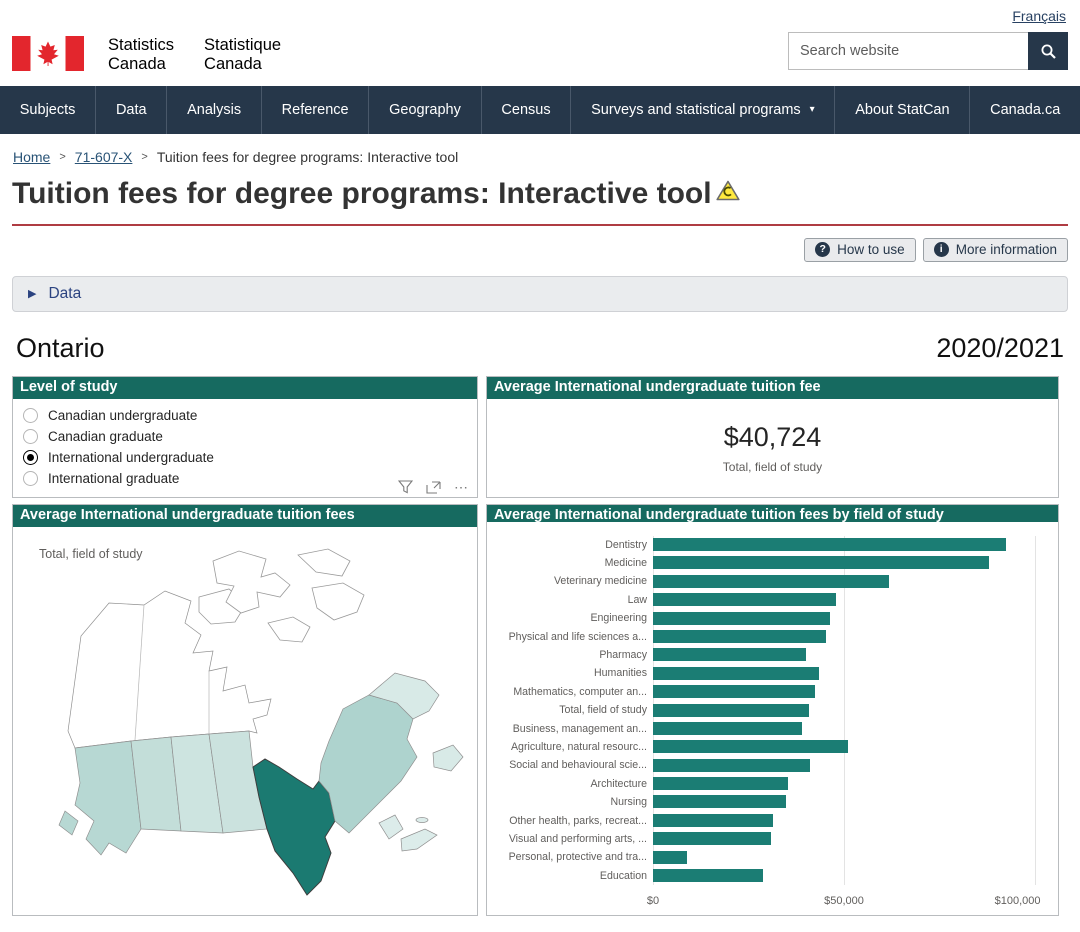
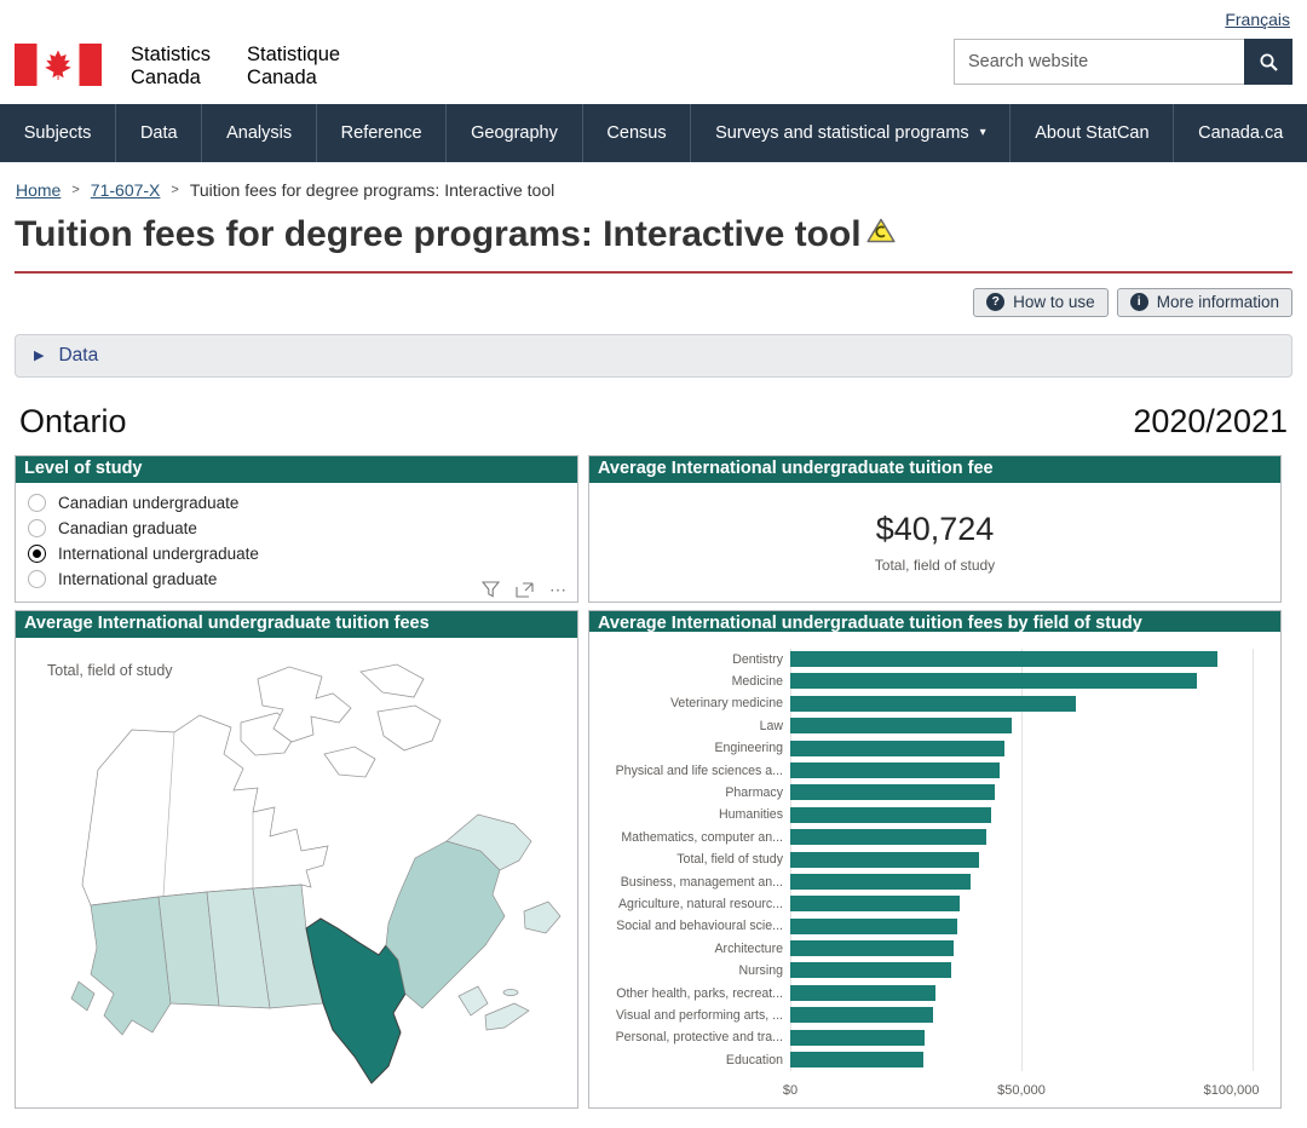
Pharmacy: $40000 -> $44000
Agriculture, natural resourc...: $51000 -> $37000
Social and behavioural scie...: $41000 -> $36000
Personal, protective and tra...: $9000 -> $29000
